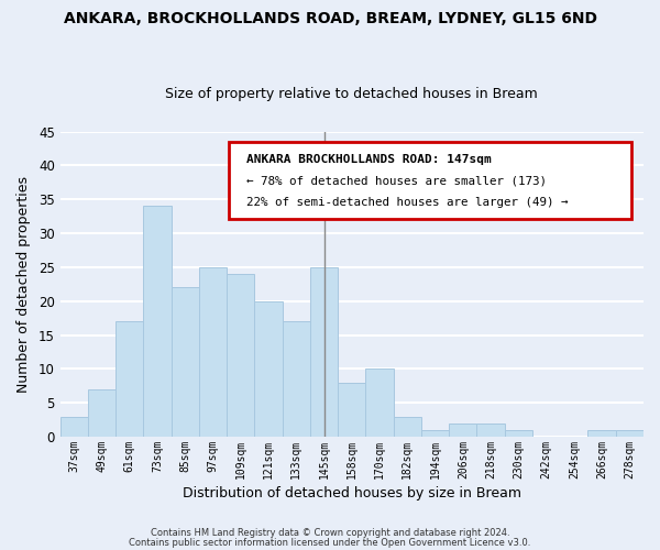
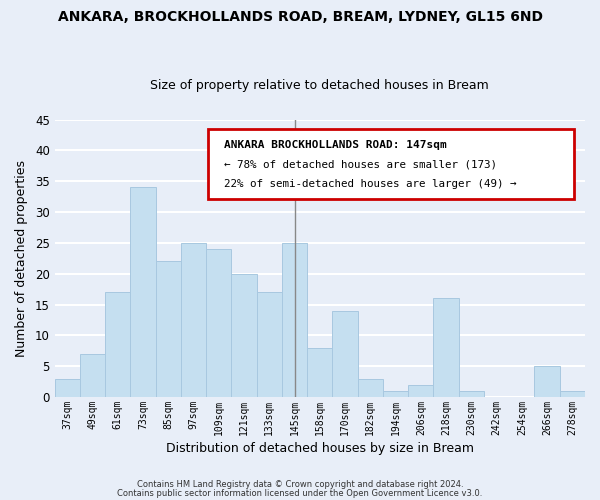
170sqm: 10 -> 14
218sqm: 2 -> 16
266sqm: 1 -> 5
